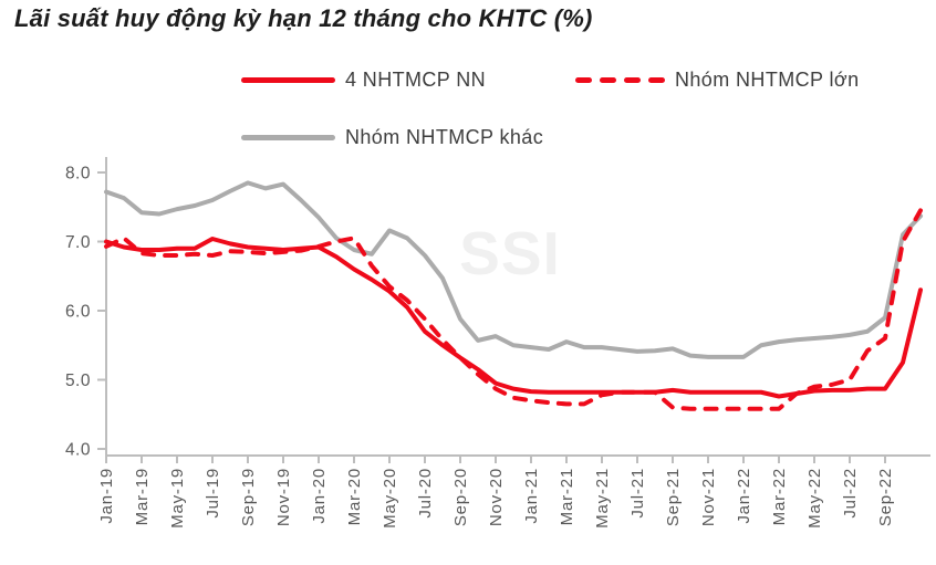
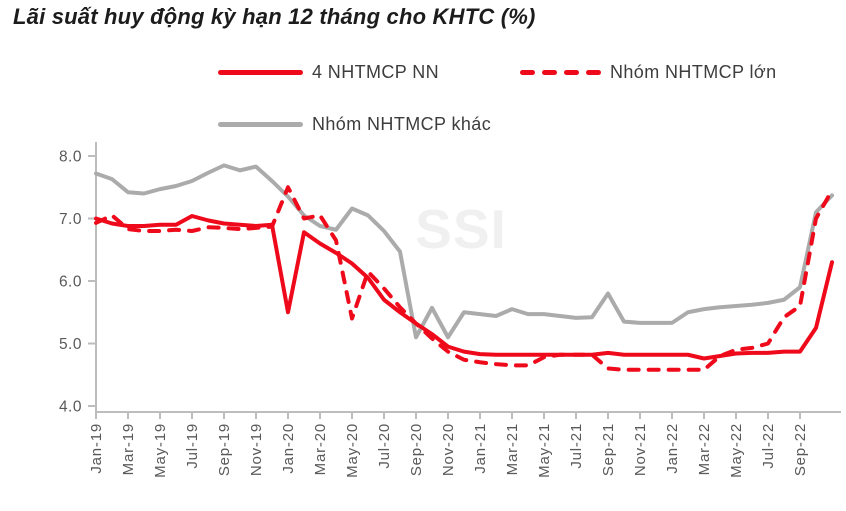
4 NHTMCP NN/Jan-20: 6.9 -> 5.5
Nhóm NHTMCP lớn/Jan-20: 6.9 -> 7.5
Nhóm NHTMCP lớn/May-20: 6.3 -> 5.4
Nhóm NHTMCP khác/Sep-20: 5.9 -> 5.1
Nhóm NHTMCP khác/Nov-20: 5.6 -> 5.1
Nhóm NHTMCP khác/Sep-21: 5.5 -> 5.8
